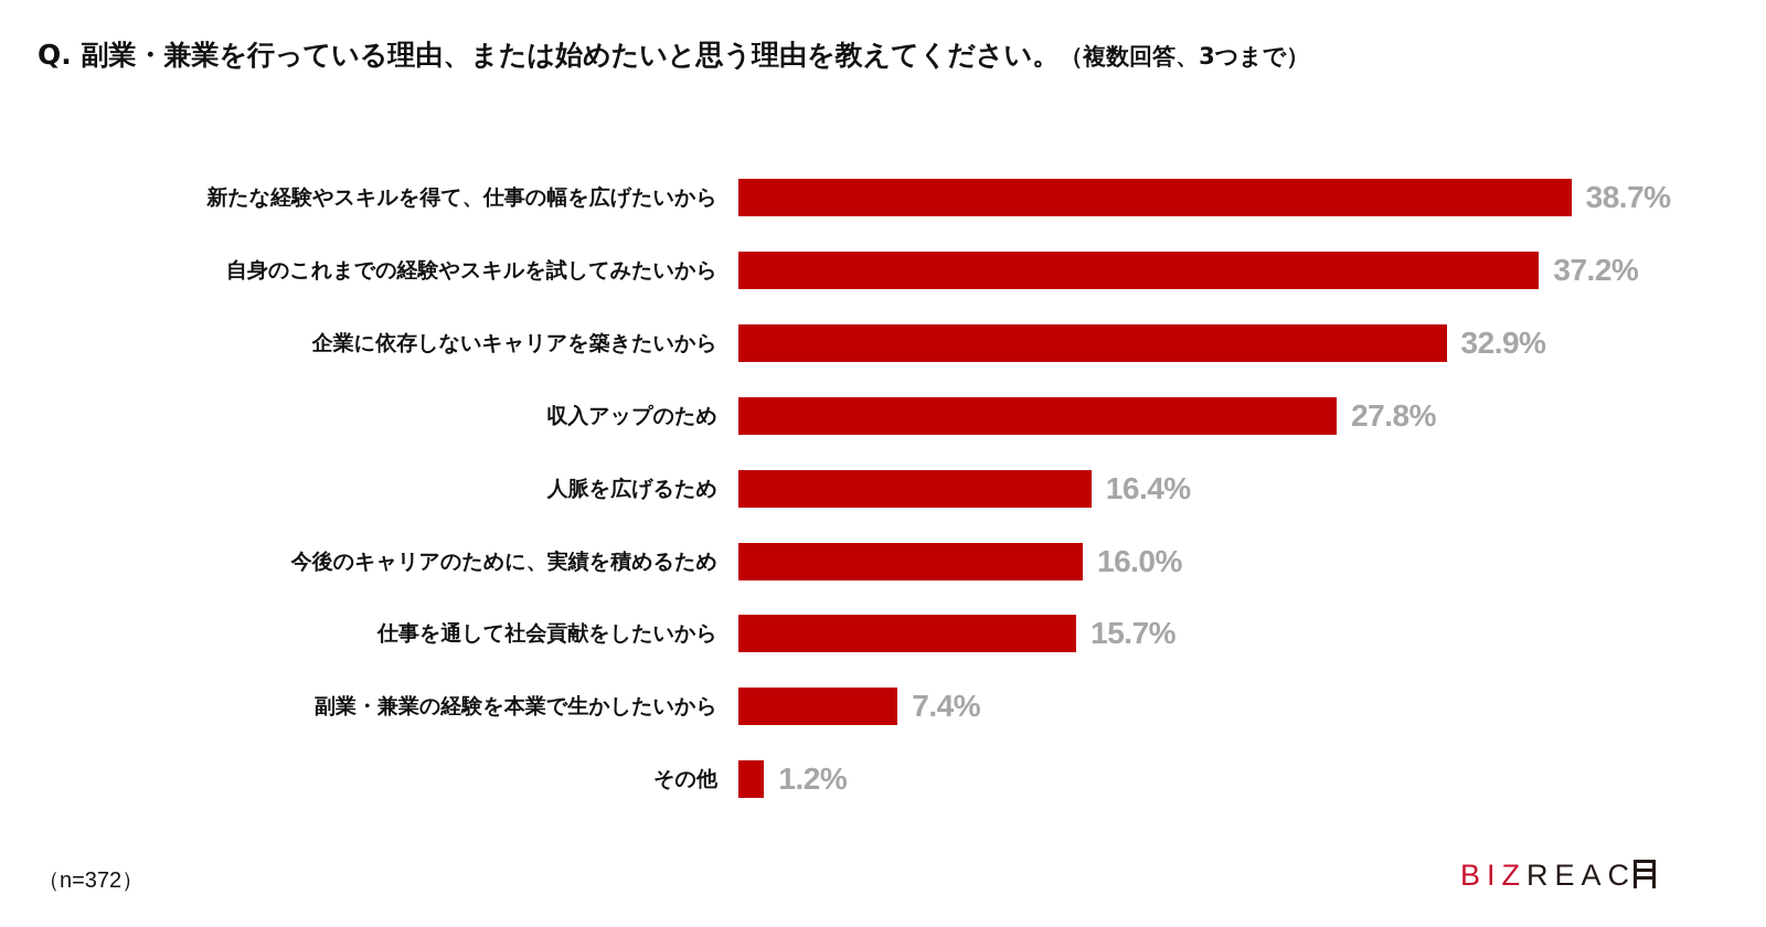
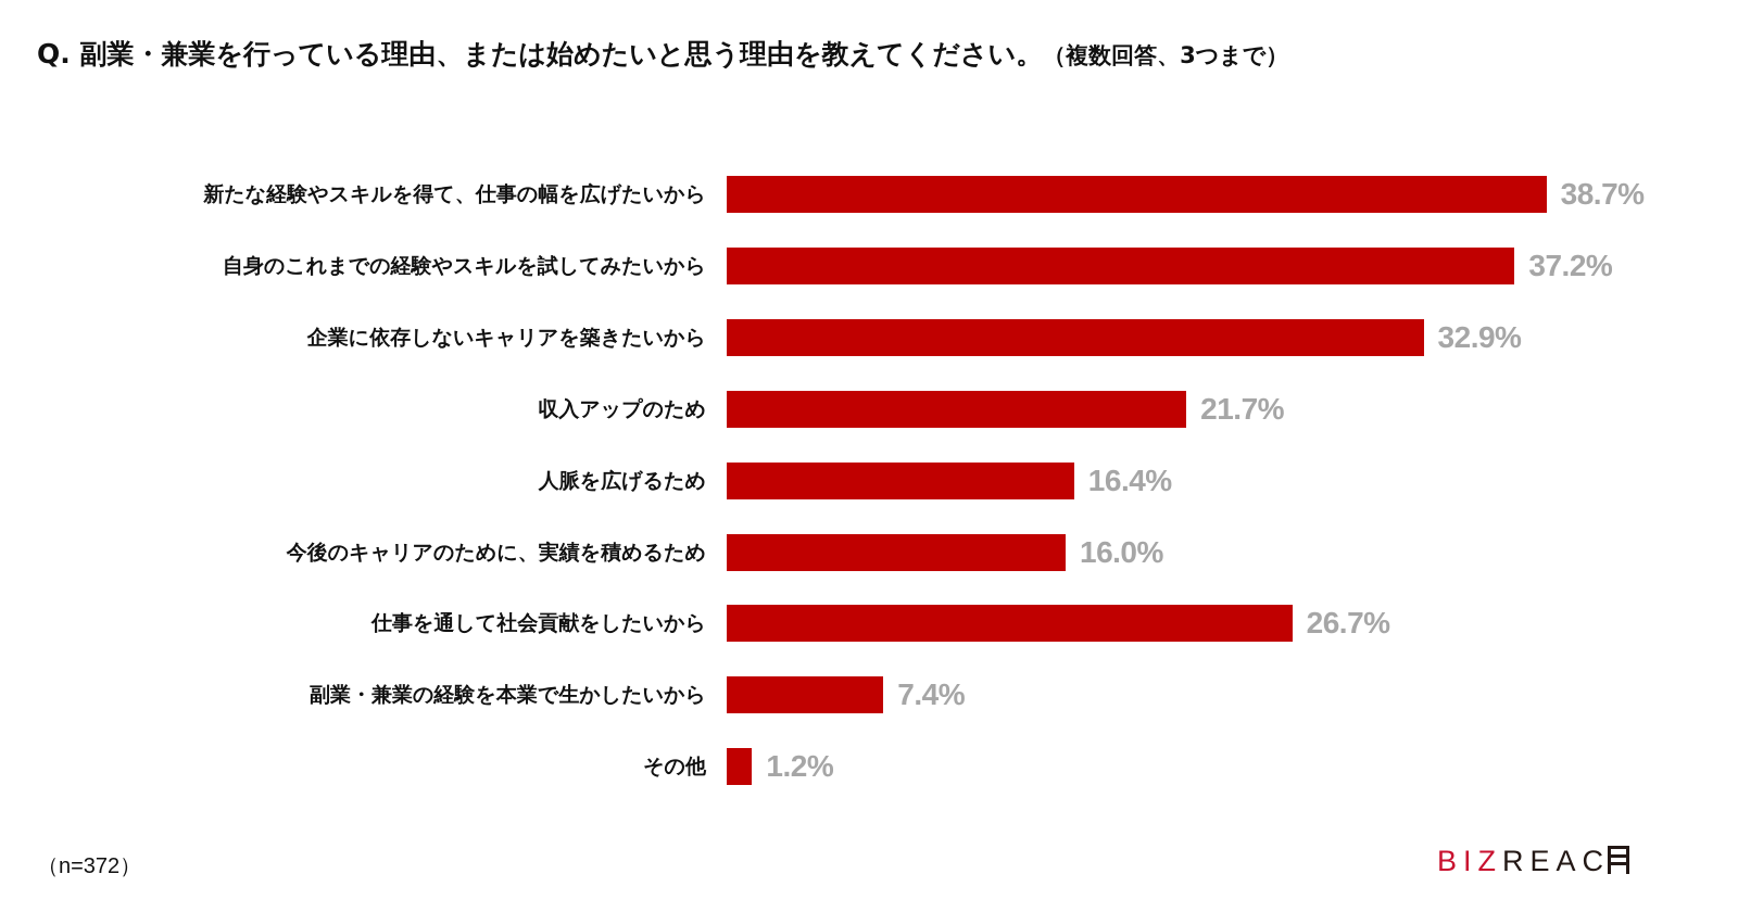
収入アップのため: 27.8% -> 21.7%
仕事を通して社会貢献をしたいから: 15.7% -> 26.7%
